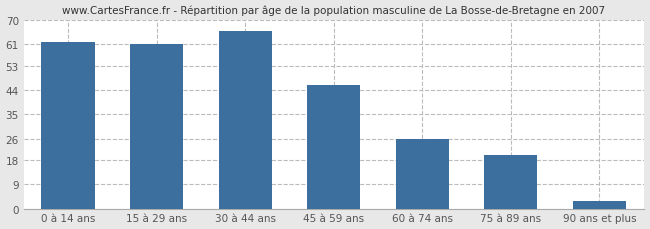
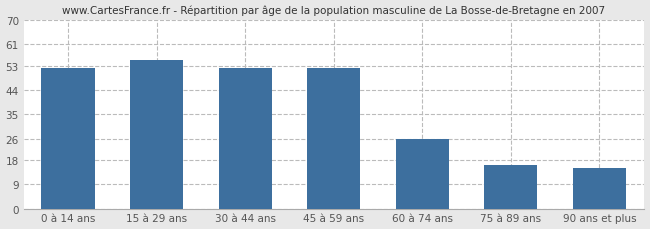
0 à 14 ans: 62 -> 52
15 à 29 ans: 61 -> 55
30 à 44 ans: 66 -> 52
45 à 59 ans: 46 -> 52
75 à 89 ans: 20 -> 16
90 ans et plus: 3 -> 15
